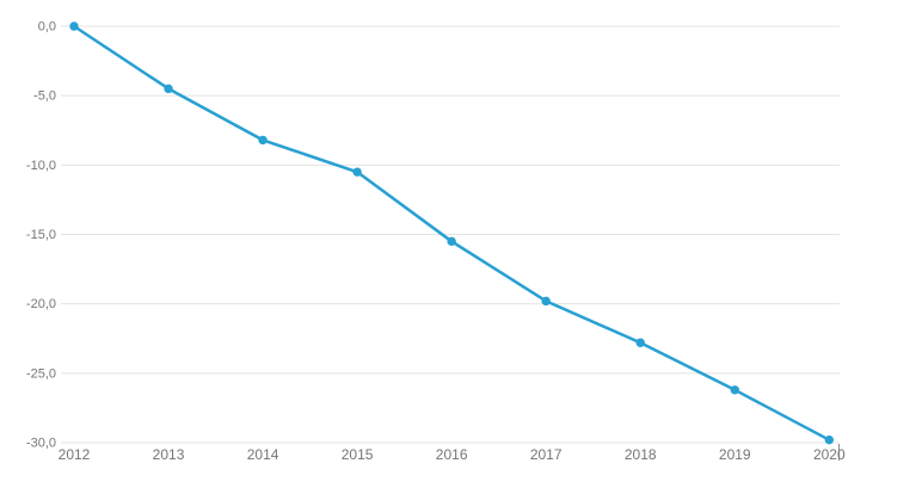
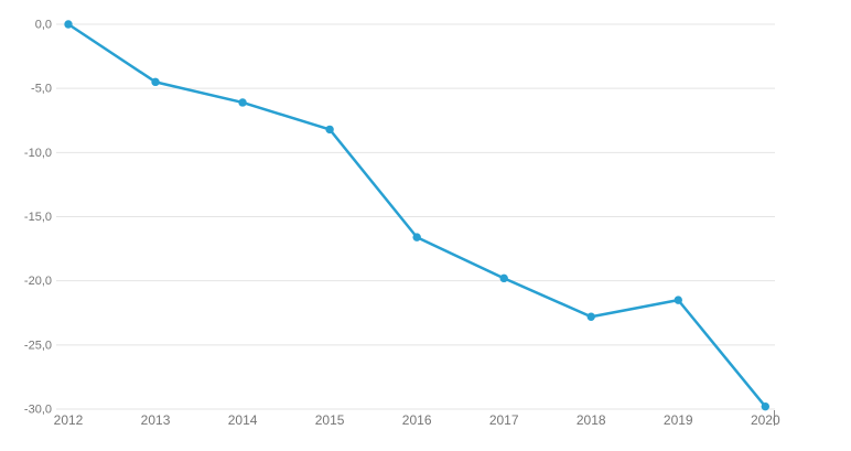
2014: -8,2 -> -6,1
2015: -10,5 -> -8,2
2016: -15,5 -> -16,6
2019: -26,2 -> -21,5
